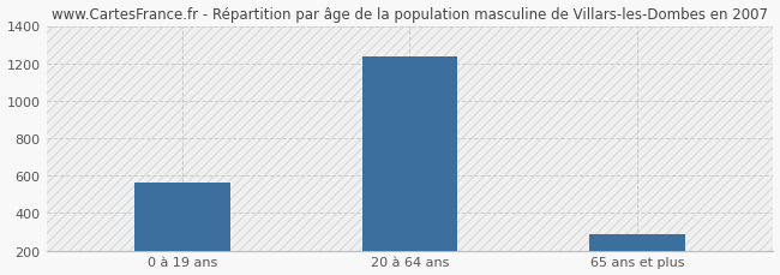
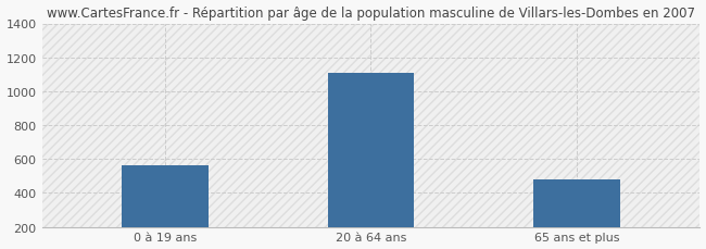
20 à 64 ans: 1240 -> 1110
65 ans et plus: 290 -> 480
